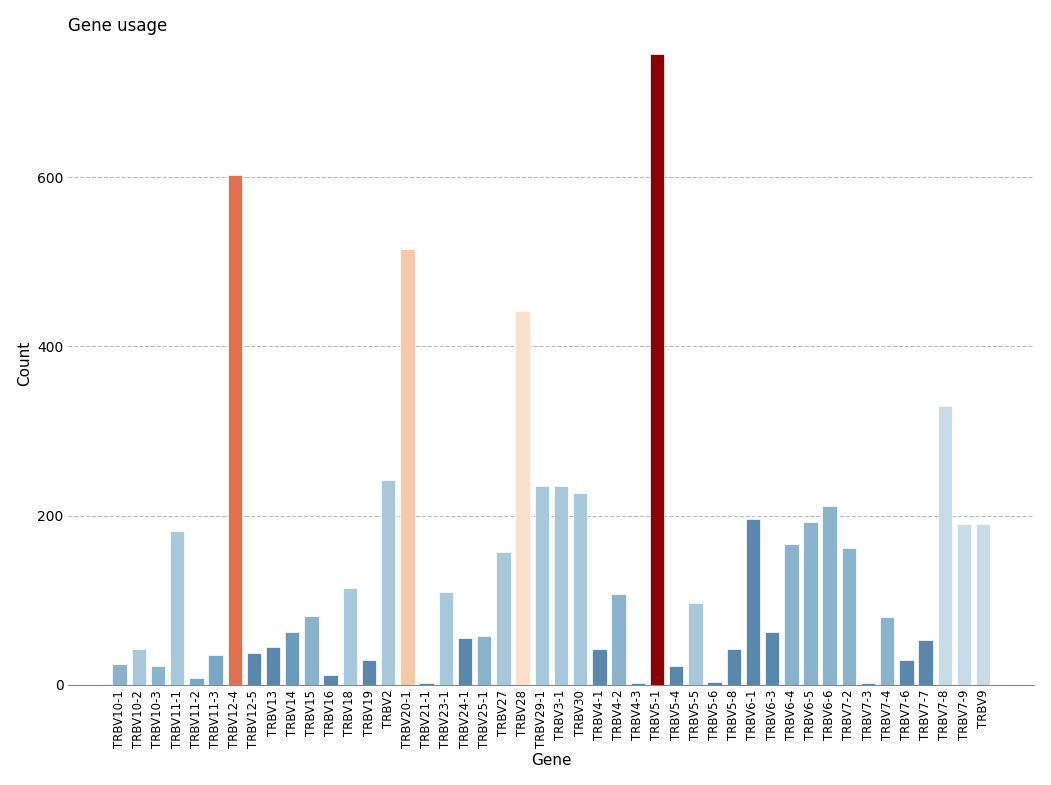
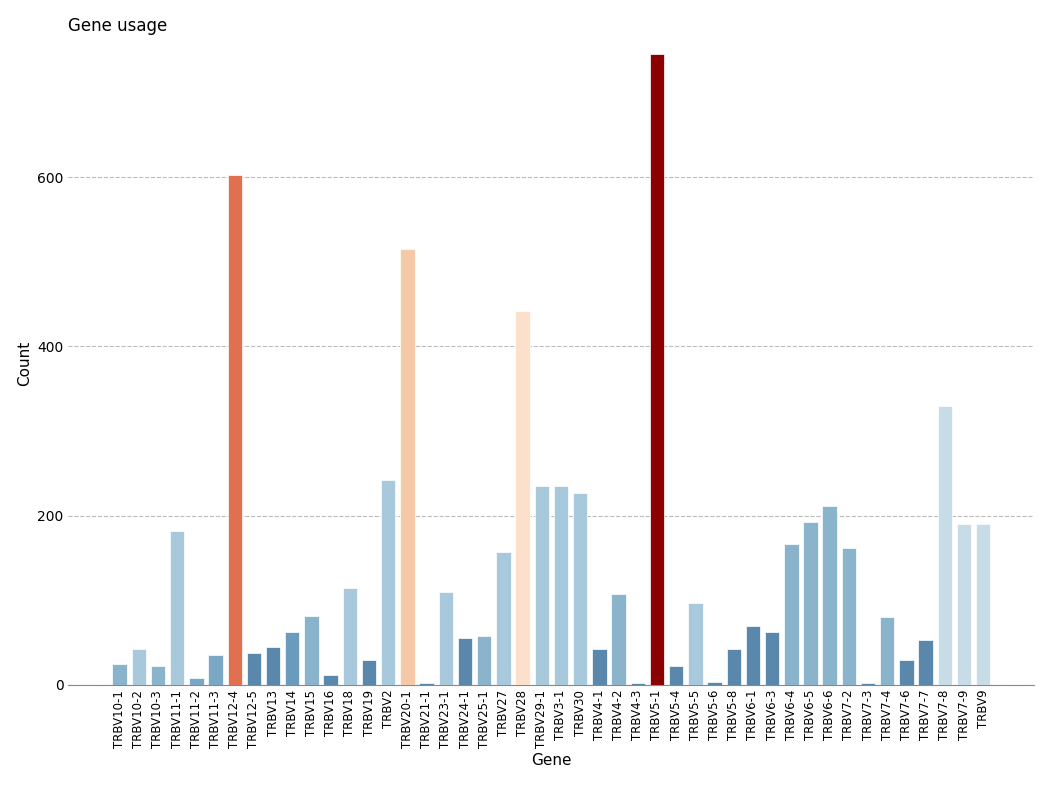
TRBV6-1: 196 -> 70
